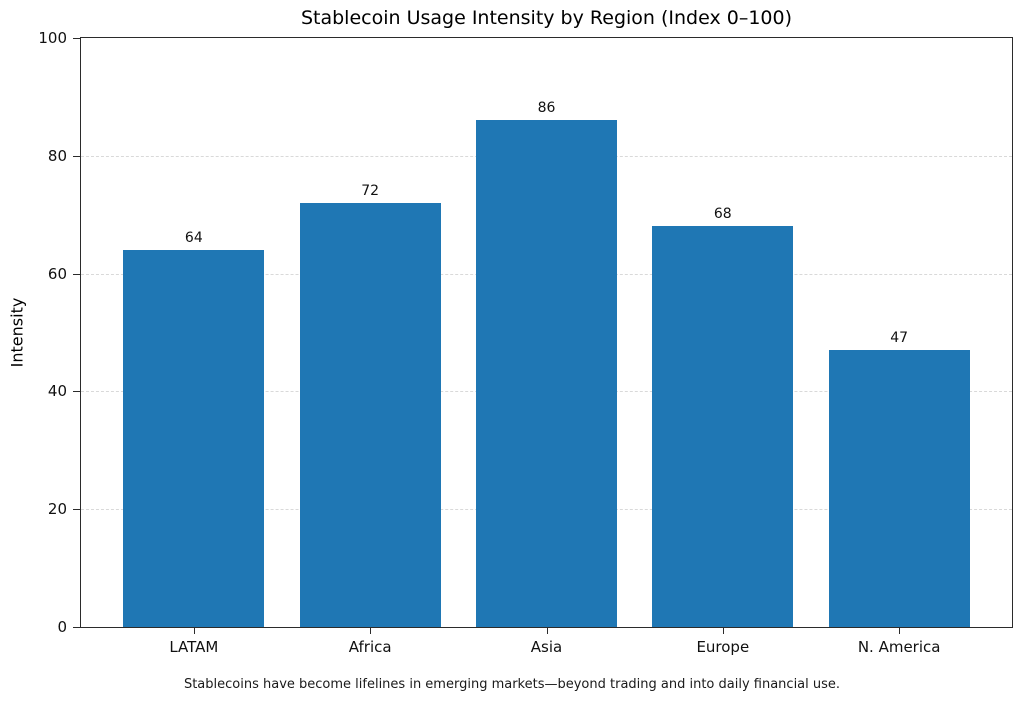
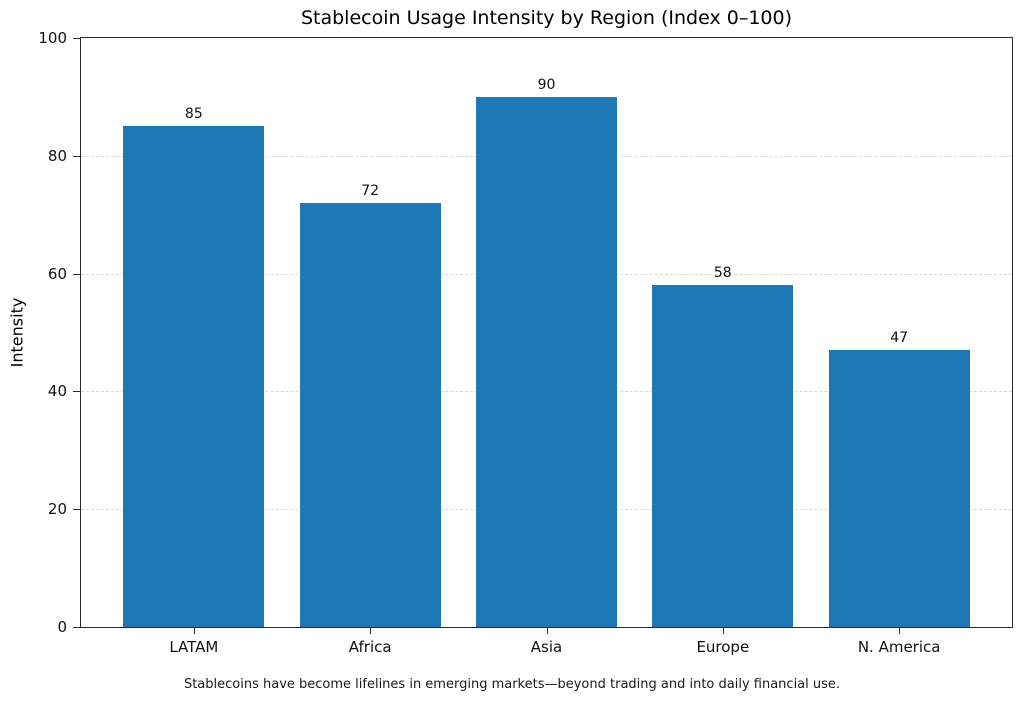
LATAM: 64 -> 85
Asia: 86 -> 90
Europe: 68 -> 58
